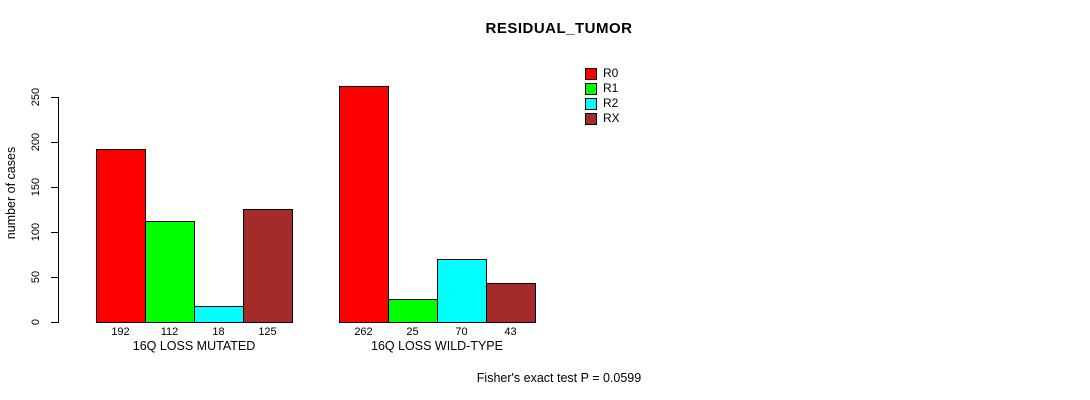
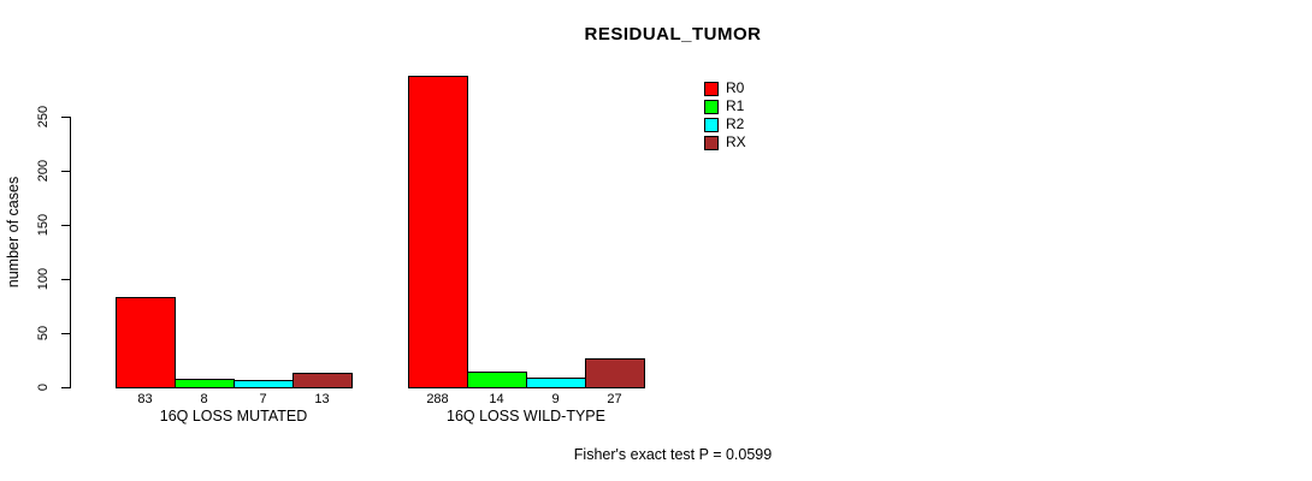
R0/16Q LOSS MUTATED: 192 -> 83
R1/16Q LOSS MUTATED: 112 -> 8
R2/16Q LOSS MUTATED: 18 -> 7
RX/16Q LOSS MUTATED: 125 -> 13
R0/16Q LOSS WILD-TYPE: 262 -> 288
R1/16Q LOSS WILD-TYPE: 25 -> 14
R2/16Q LOSS WILD-TYPE: 70 -> 9
RX/16Q LOSS WILD-TYPE: 43 -> 27
